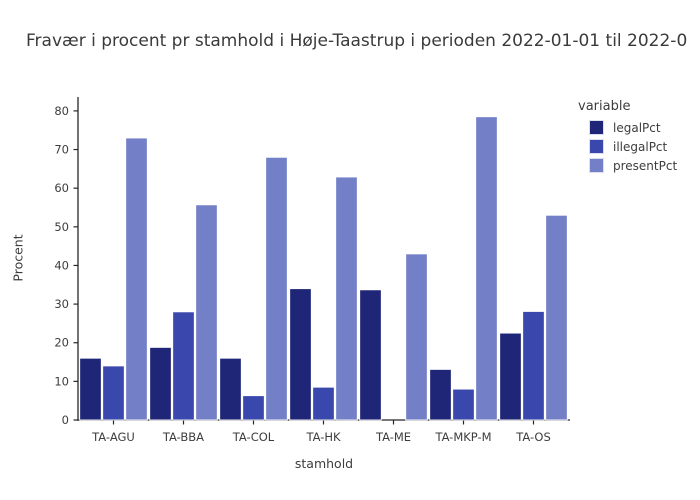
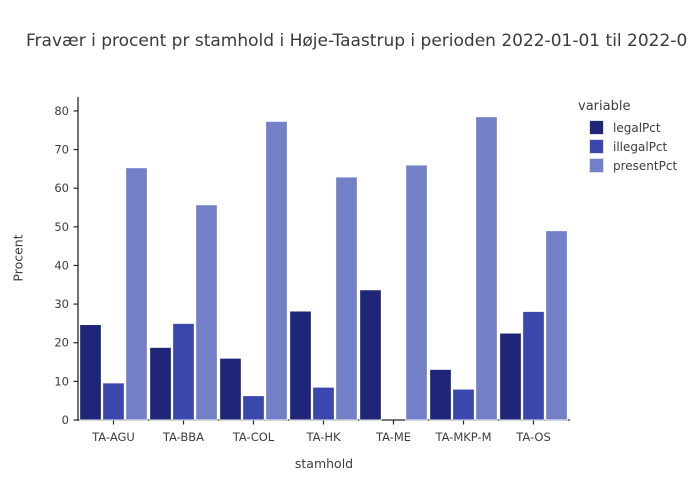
legalPct/TA-AGU: 16 -> 25
illegalPct/TA-AGU: 14 -> 10
presentPct/TA-AGU: 73 -> 65
illegalPct/TA-BBA: 28 -> 25
presentPct/TA-COL: 68 -> 77
legalPct/TA-HK: 34 -> 28
presentPct/TA-ME: 43 -> 66
presentPct/TA-OS: 53 -> 49
